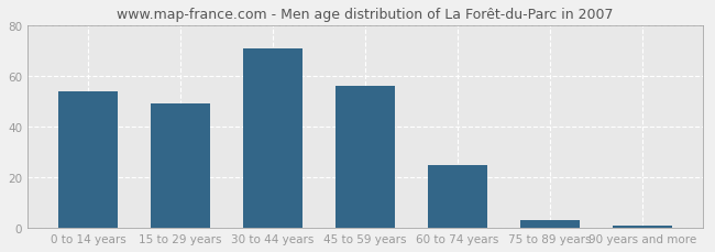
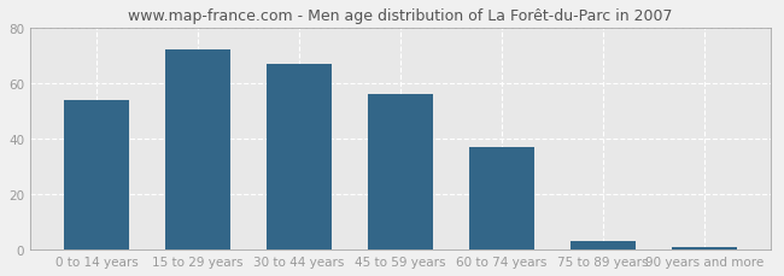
15 to 29 years: 49 -> 72
30 to 44 years: 71 -> 67
60 to 74 years: 25 -> 37
